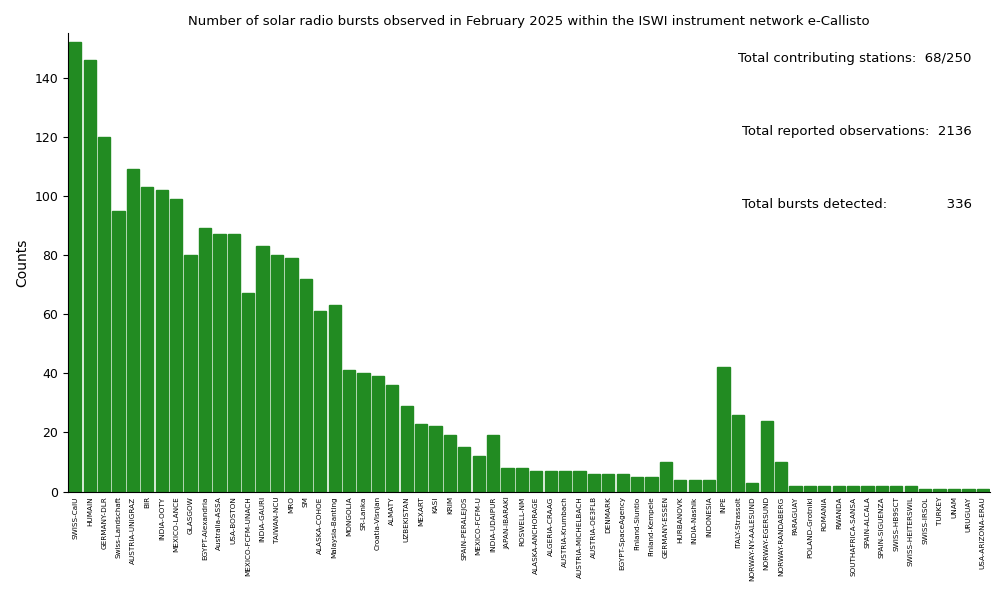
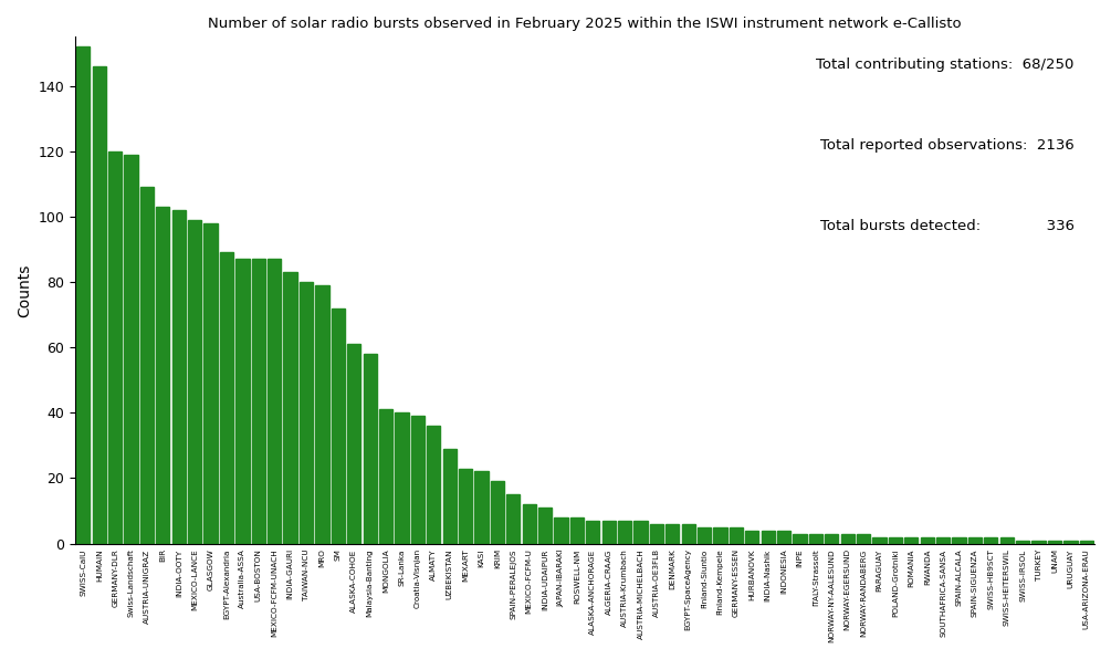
Swiss-Landschaft: 95 -> 119
GLASGOW: 80 -> 98
MEXICO-FCFM-UNACH: 67 -> 87
Malaysia-Banting: 63 -> 58
INDIA-UDAIPUR: 19 -> 11
GERMANY-ESSEN: 10 -> 5
INPE: 42 -> 3
ITALY-Strassolt: 26 -> 3
NORWAY-EGERSUND: 24 -> 3
NORWAY-RANDABERG: 10 -> 3
